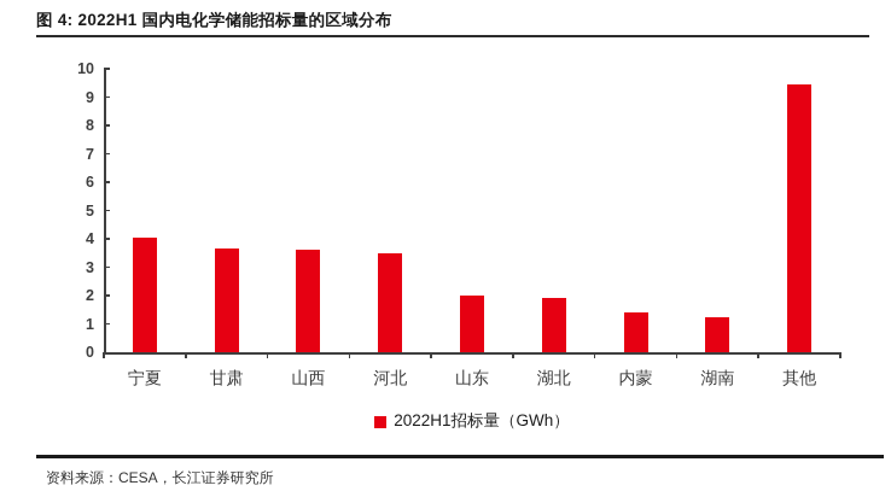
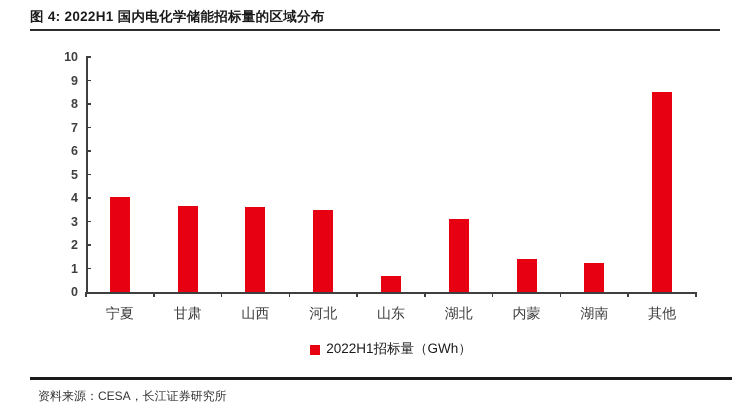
山东: 2.0 -> 0.7
湖北: 1.9 -> 3.1
其他: 9.4 -> 8.5
